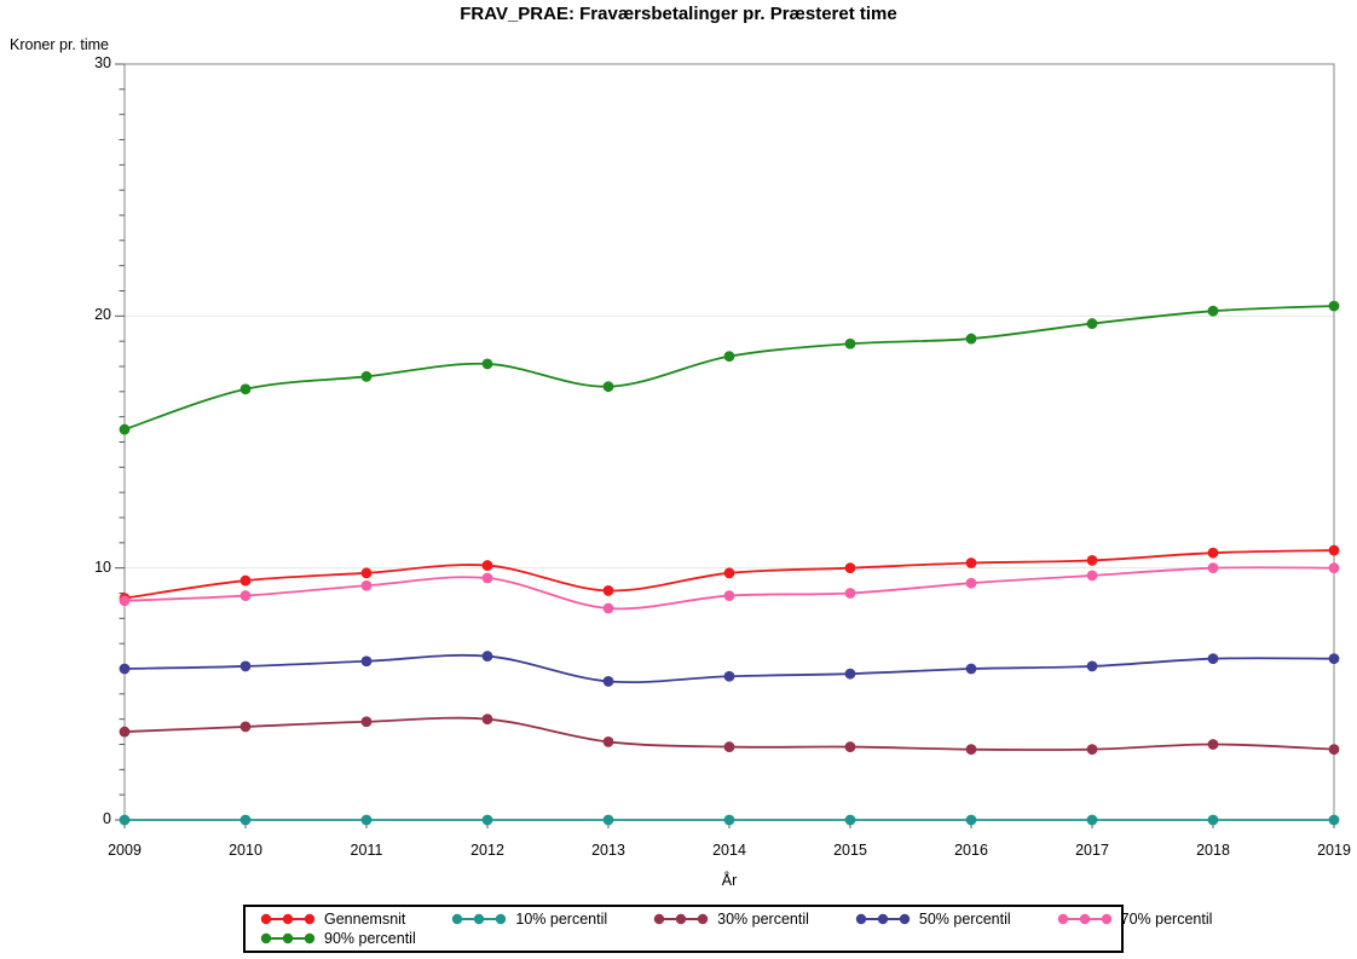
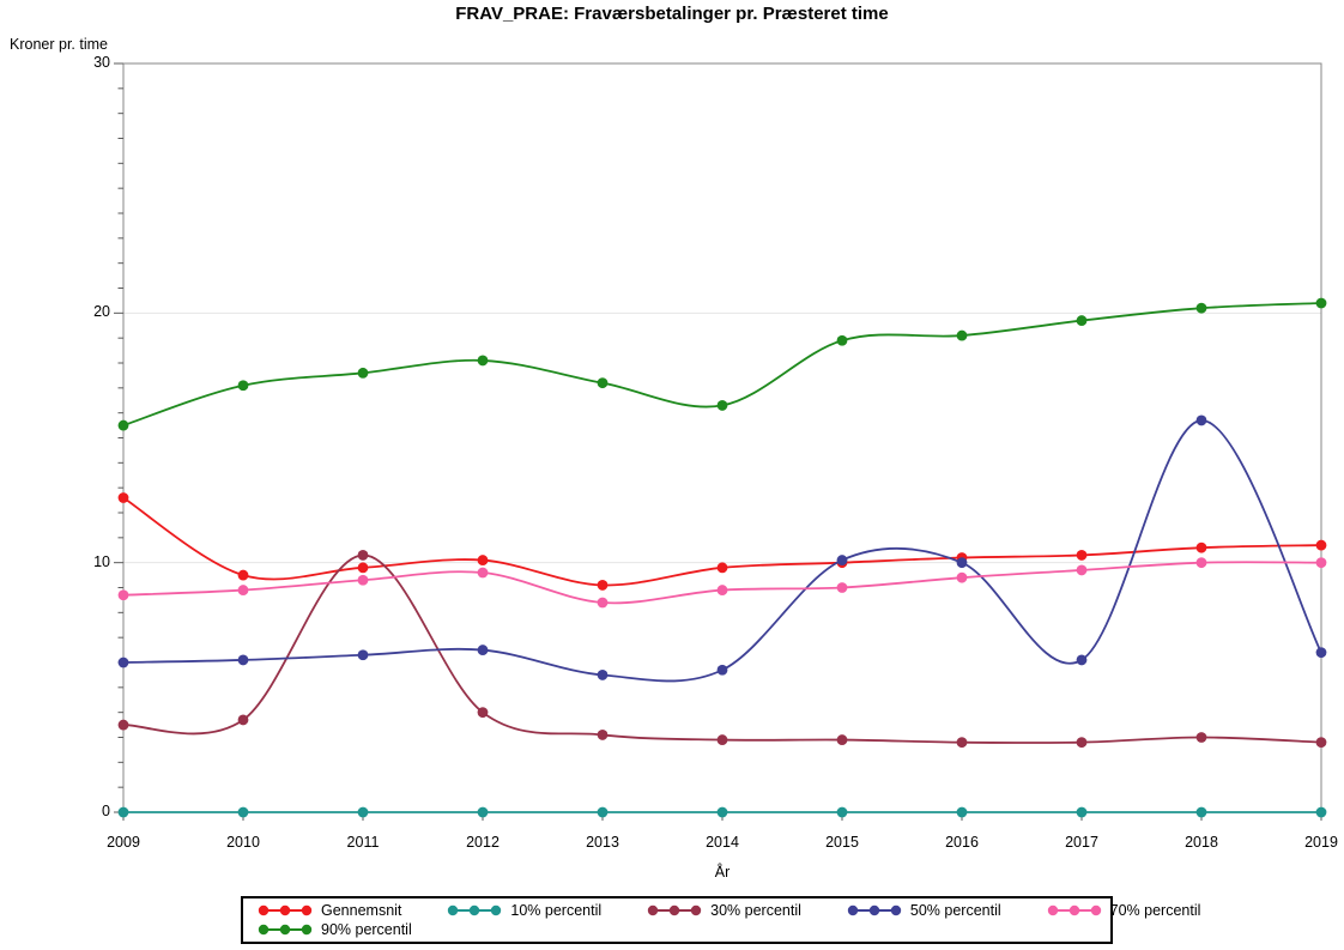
Gennemsnit/2009: 8.8 -> 12.6
30% percentil/2011: 3.9 -> 10.3
90% percentil/2014: 18.4 -> 16.3
50% percentil/2015: 5.8 -> 10.1
50% percentil/2016: 6.0 -> 10.0
50% percentil/2018: 6.4 -> 15.7
